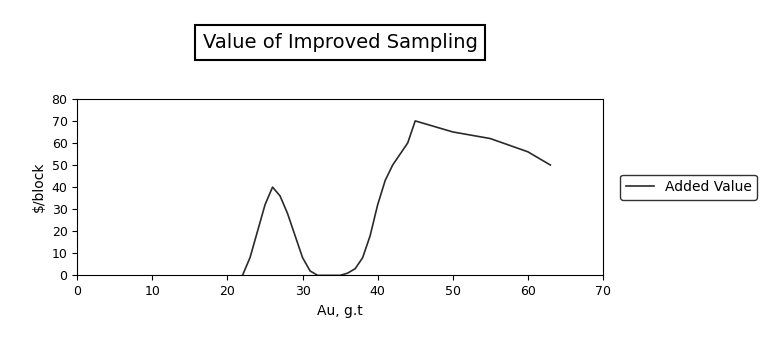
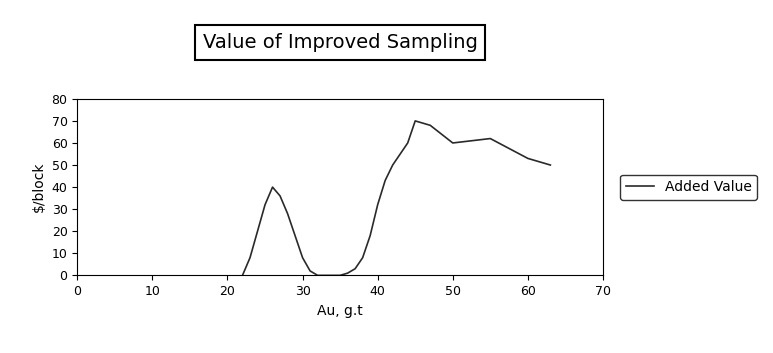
50: 65 -> 60
60: 56 -> 53
